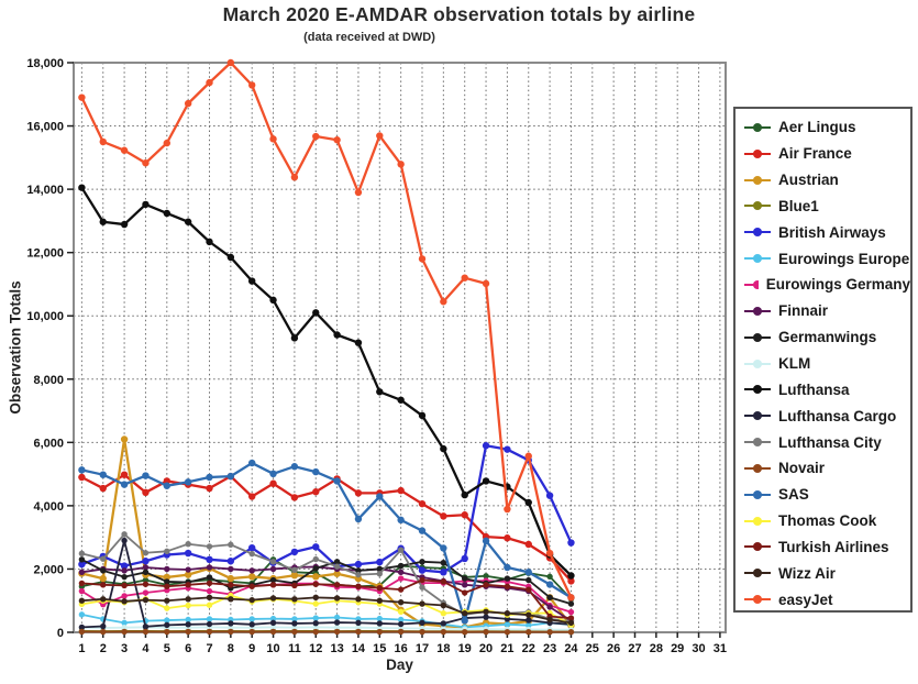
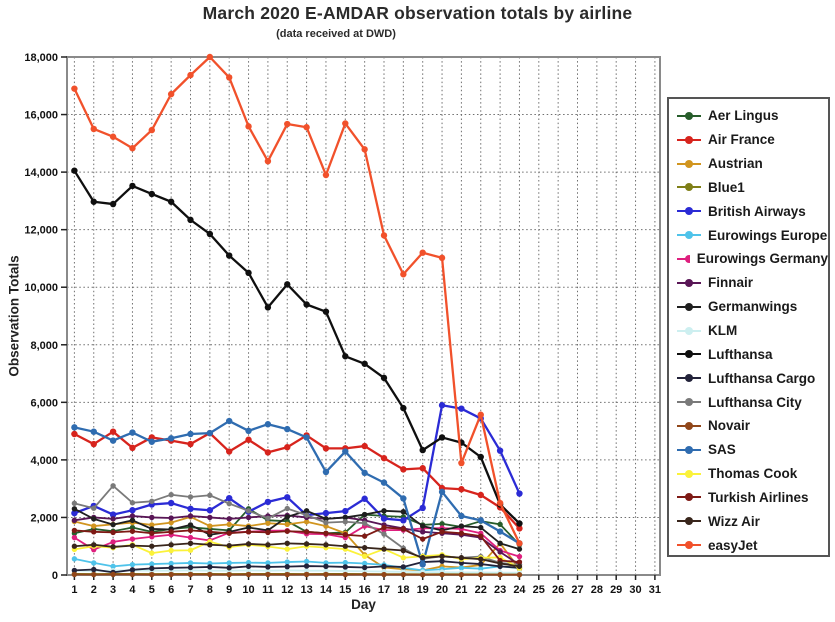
Austrian/3: 6100 -> 1800
Lufthansa Cargo/3: 2900 -> 100
Lufthansa City/16: 2600 -> 1800
